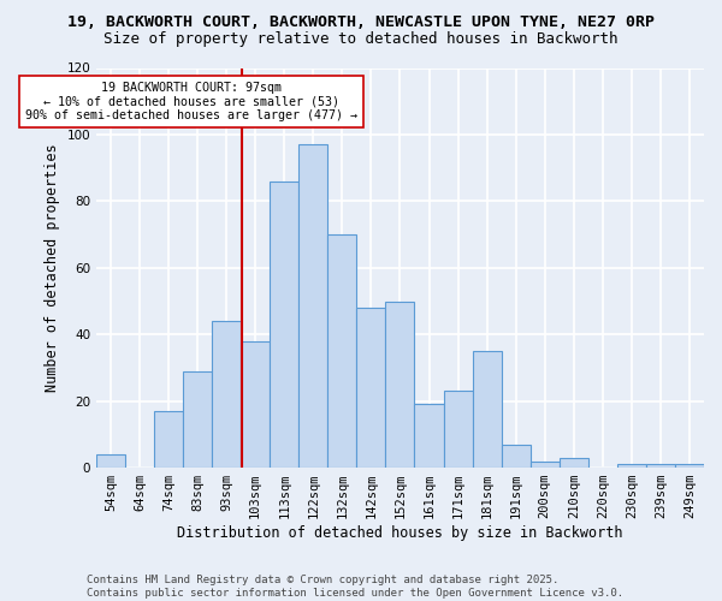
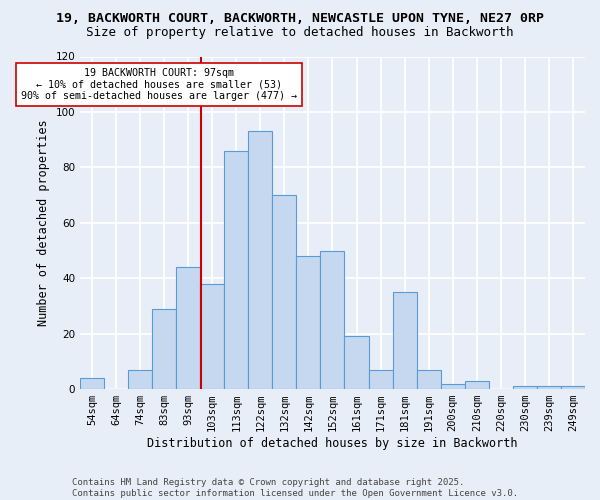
74sqm: 17 -> 7
122sqm: 97 -> 93
171sqm: 23 -> 7
